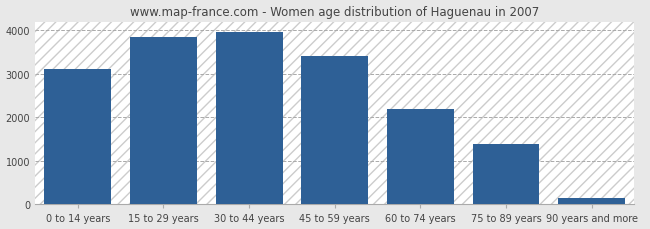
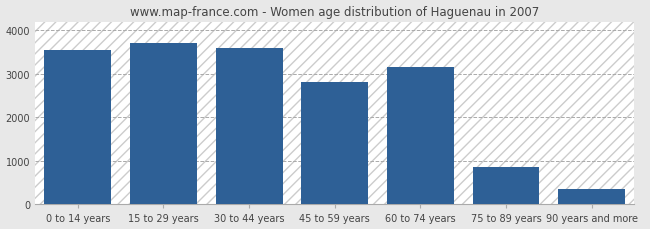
0 to 14 years: 3100 -> 3550
15 to 29 years: 3850 -> 3700
30 to 44 years: 3950 -> 3600
45 to 59 years: 3400 -> 2800
60 to 74 years: 2200 -> 3150
75 to 89 years: 1380 -> 850
90 years and more: 140 -> 350
